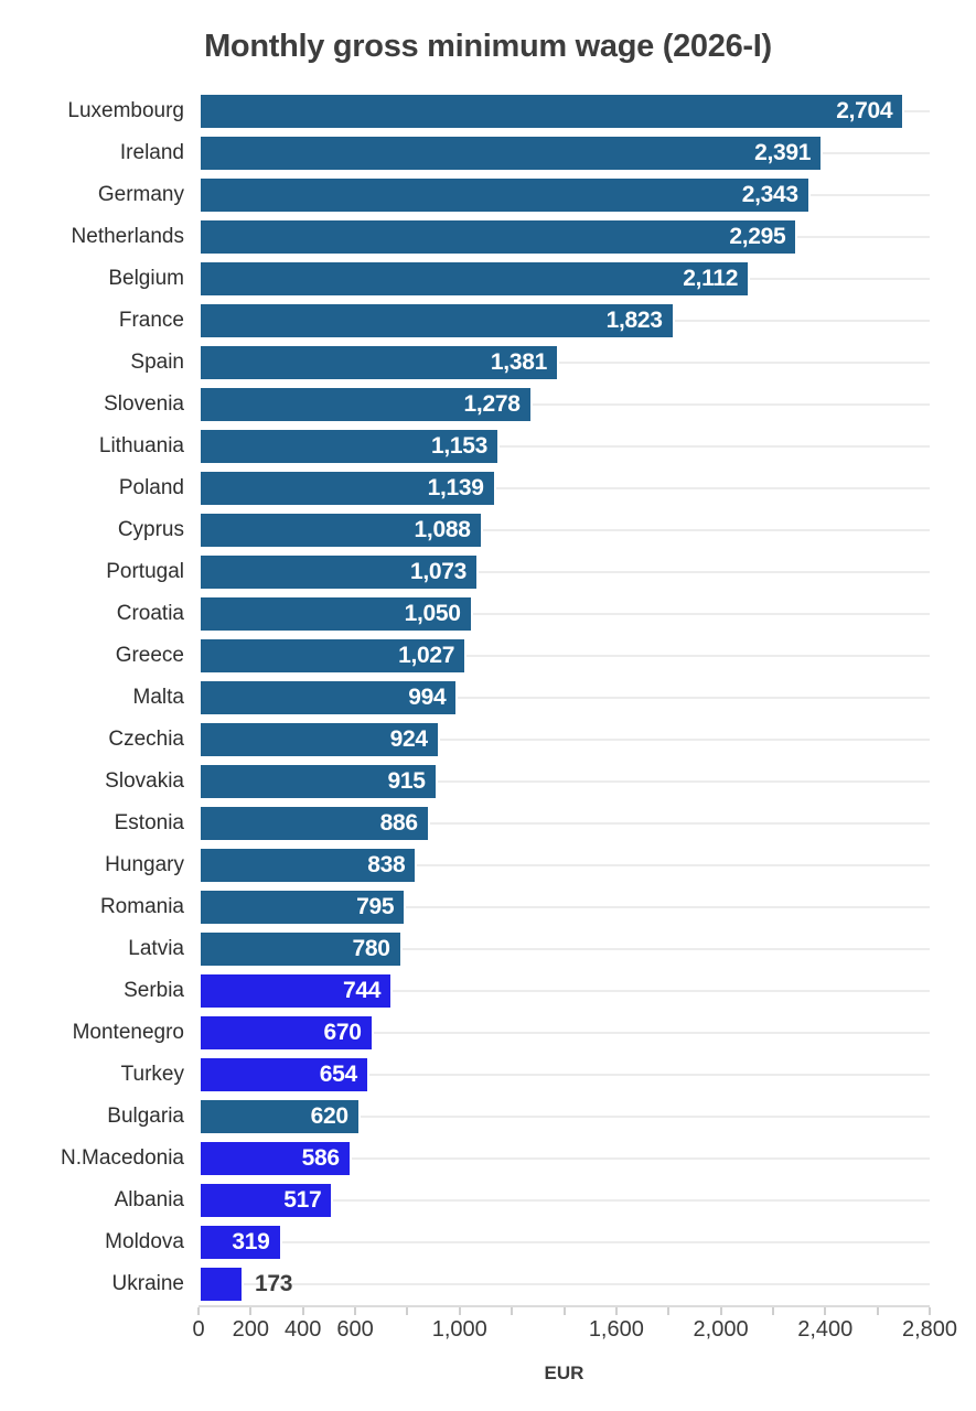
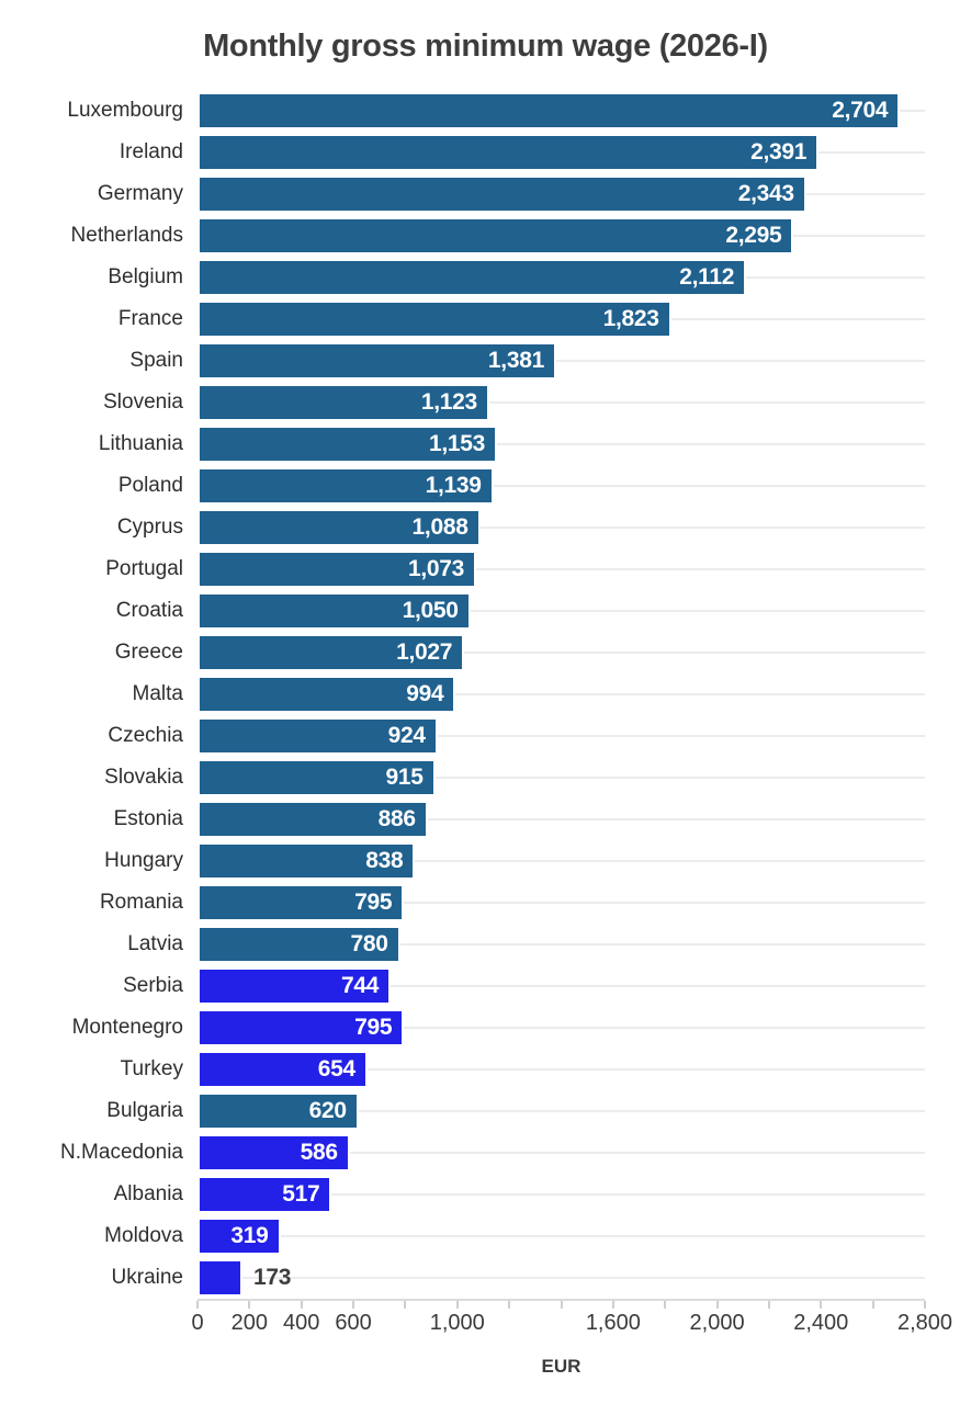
Slovenia: 1,278 -> 1,123
Montenegro: 670 -> 795
